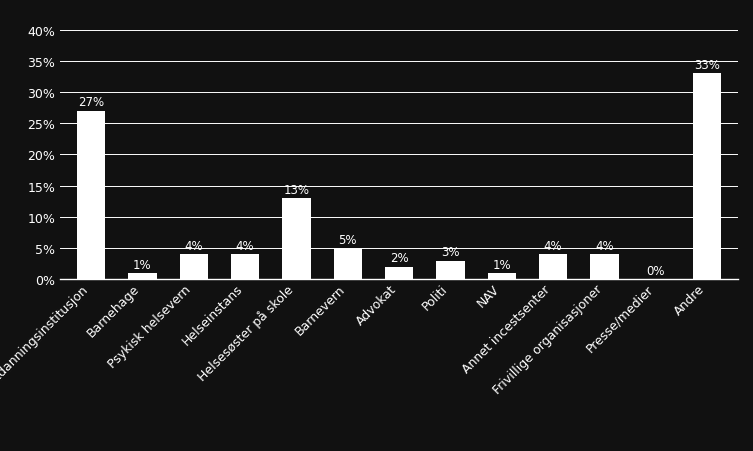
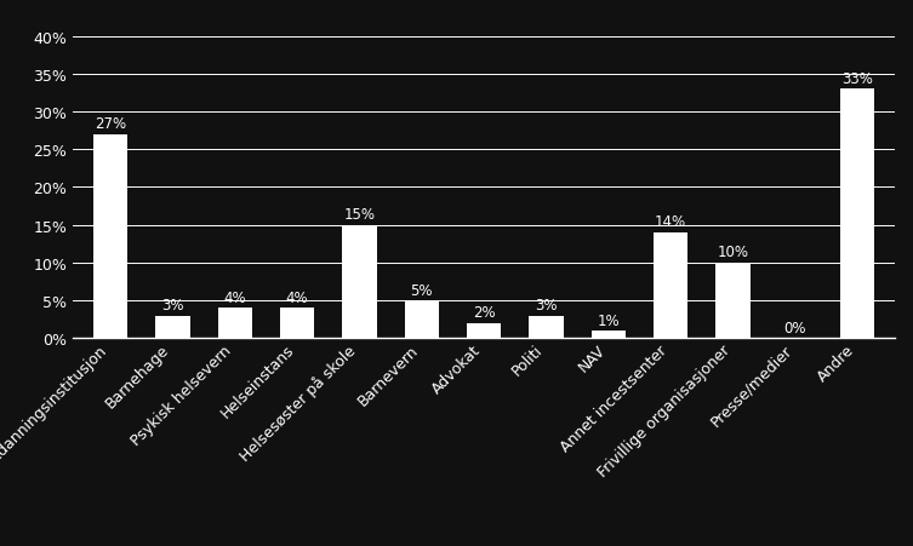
Barnehage: 1% -> 3%
Helsesøster på skole: 13% -> 15%
Annet incestsenter: 4% -> 14%
Frivillige organisasjoner: 4% -> 10%
